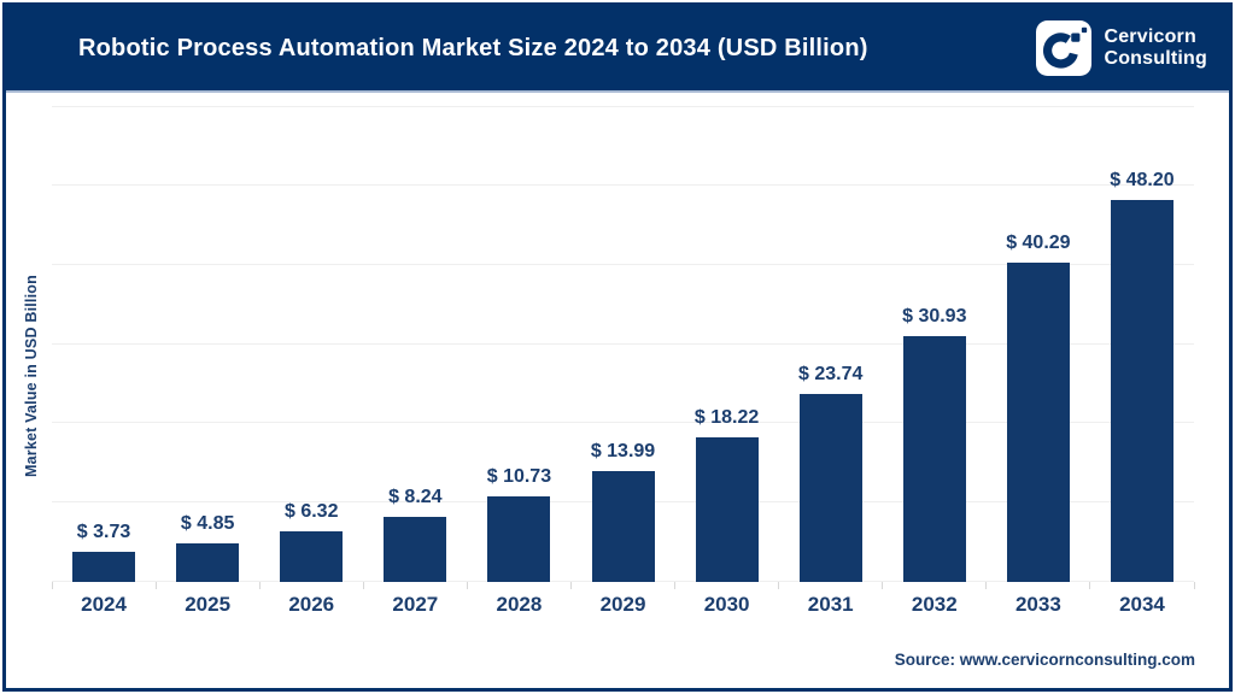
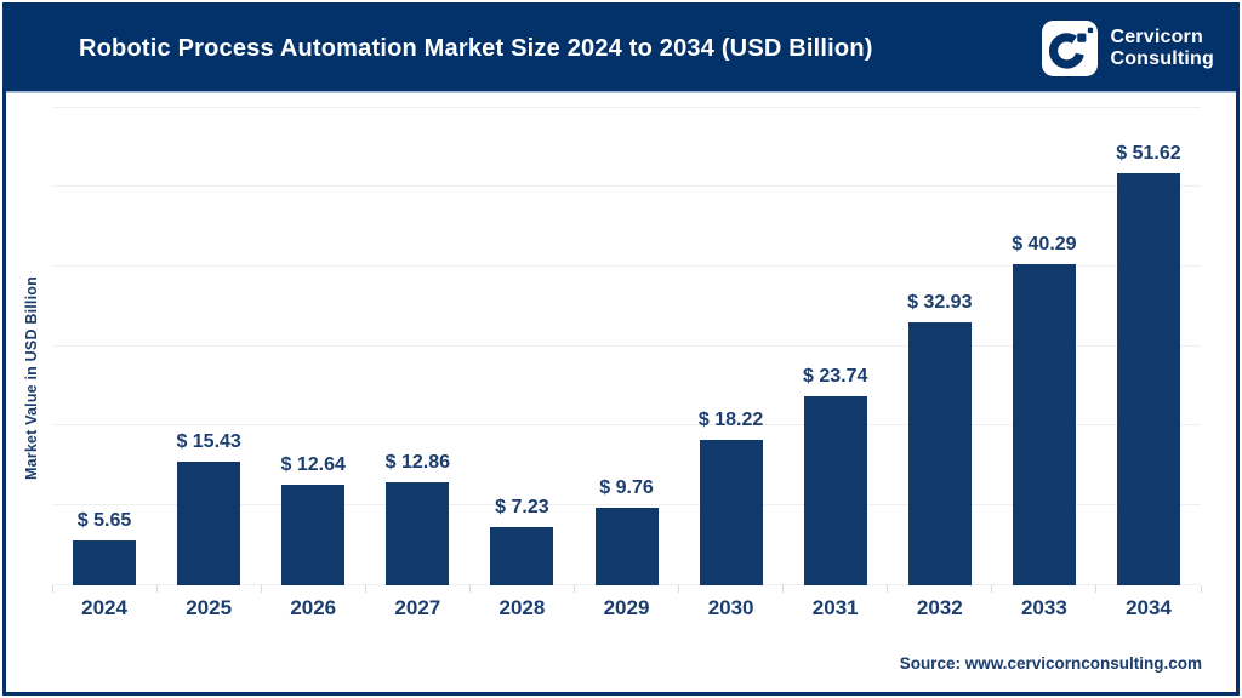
2024: 3.73 -> 5.65
2025: 4.85 -> 15.43
2026: 6.32 -> 12.64
2027: 8.24 -> 12.86
2028: 10.73 -> 7.23
2029: 13.99 -> 9.76
2032: 30.93 -> 32.93
2034: 48.20 -> 51.62
